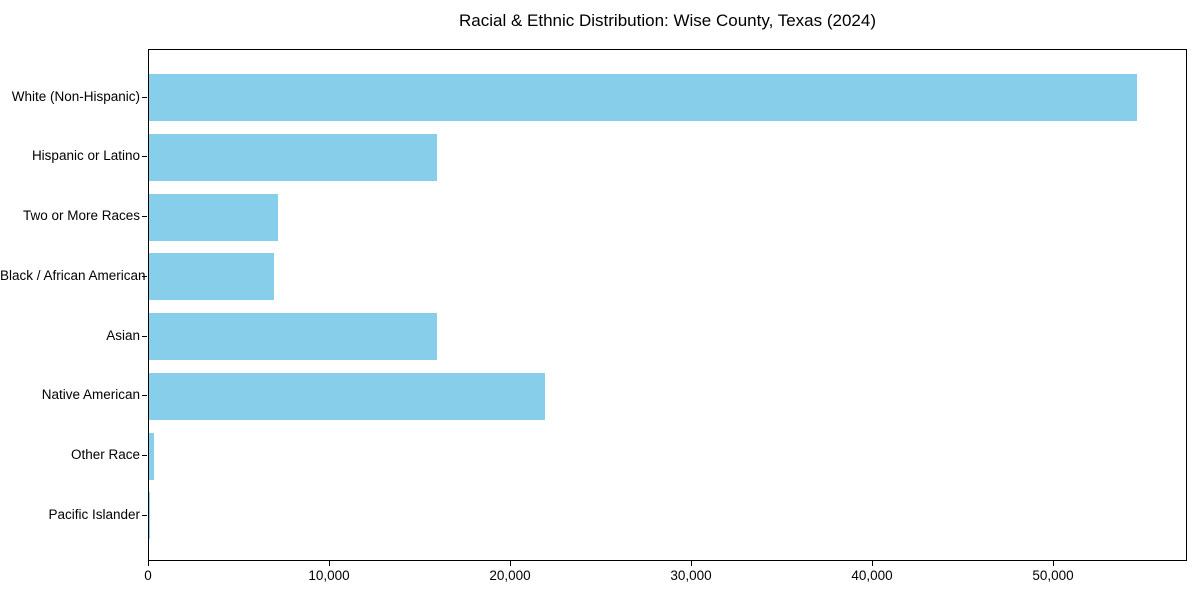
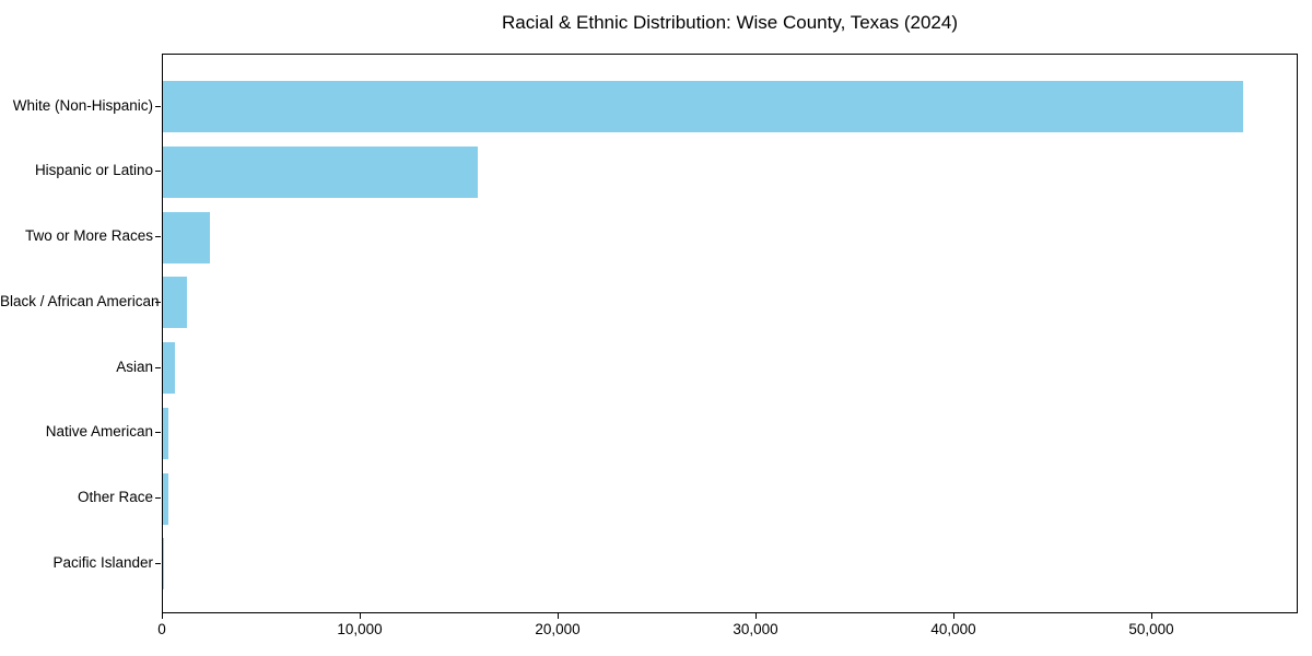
Two or More Races: 7100 -> 2400
Black / African American: 6900 -> 1200
Asian: 15900 -> 600
Native American: 21900 -> 300
